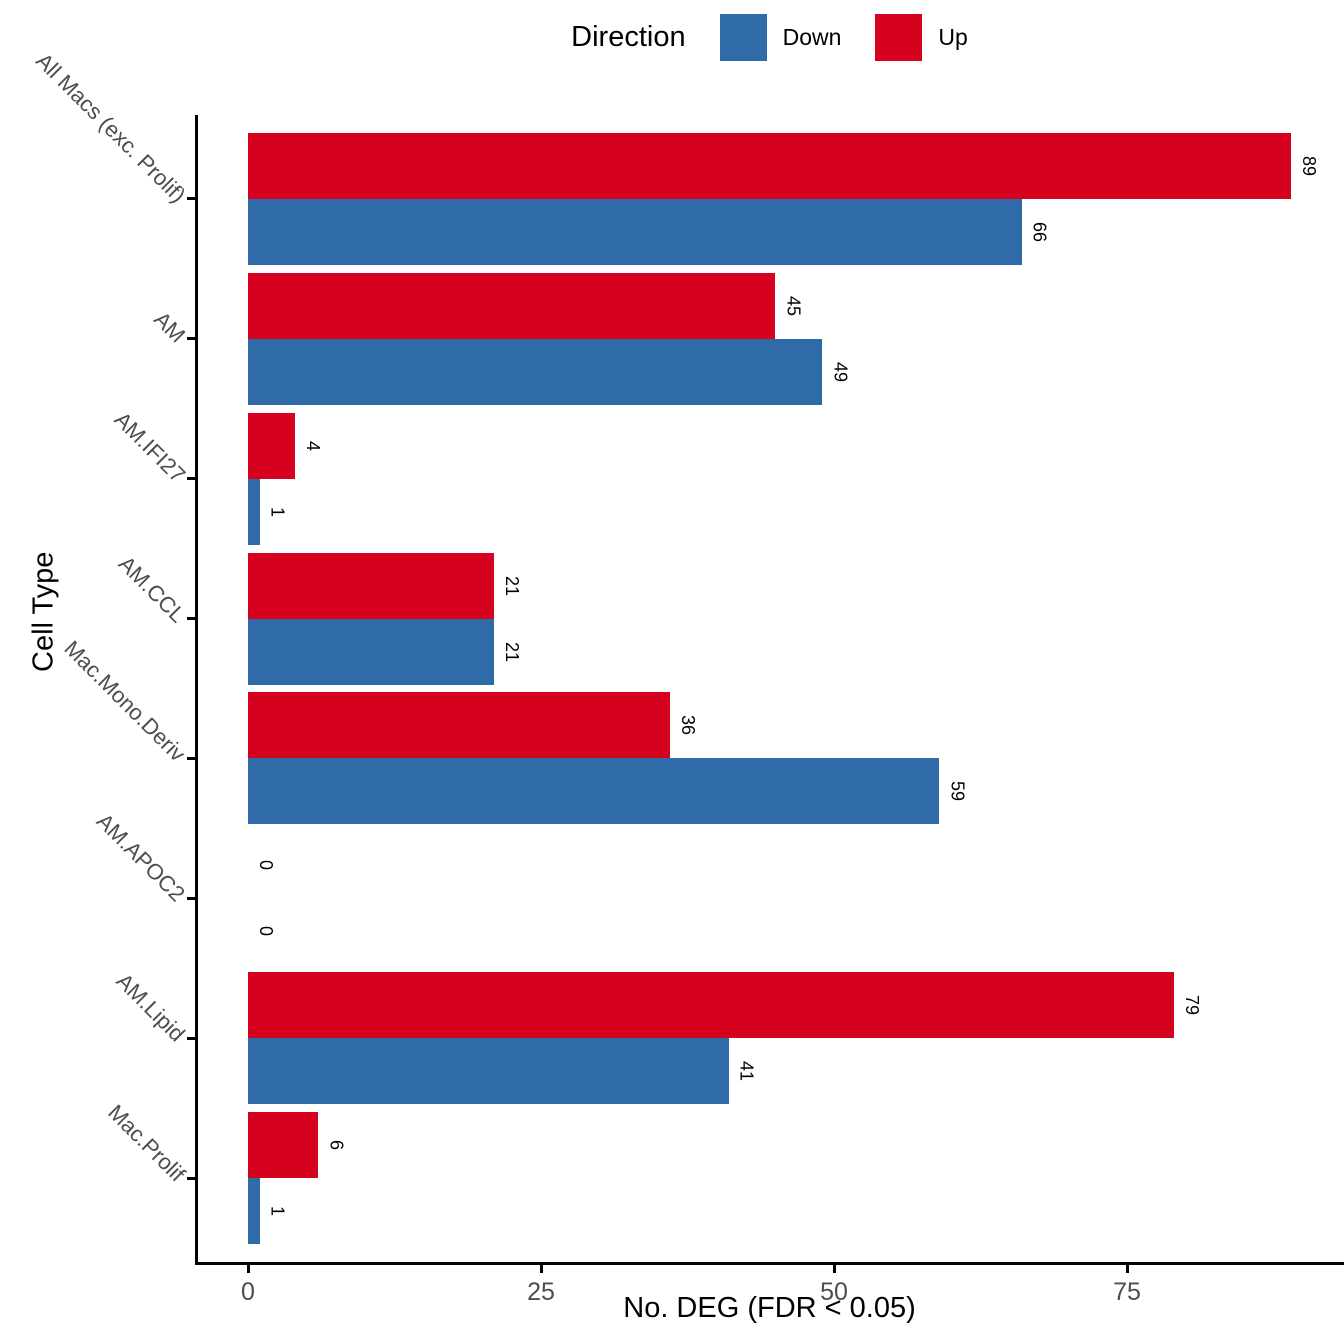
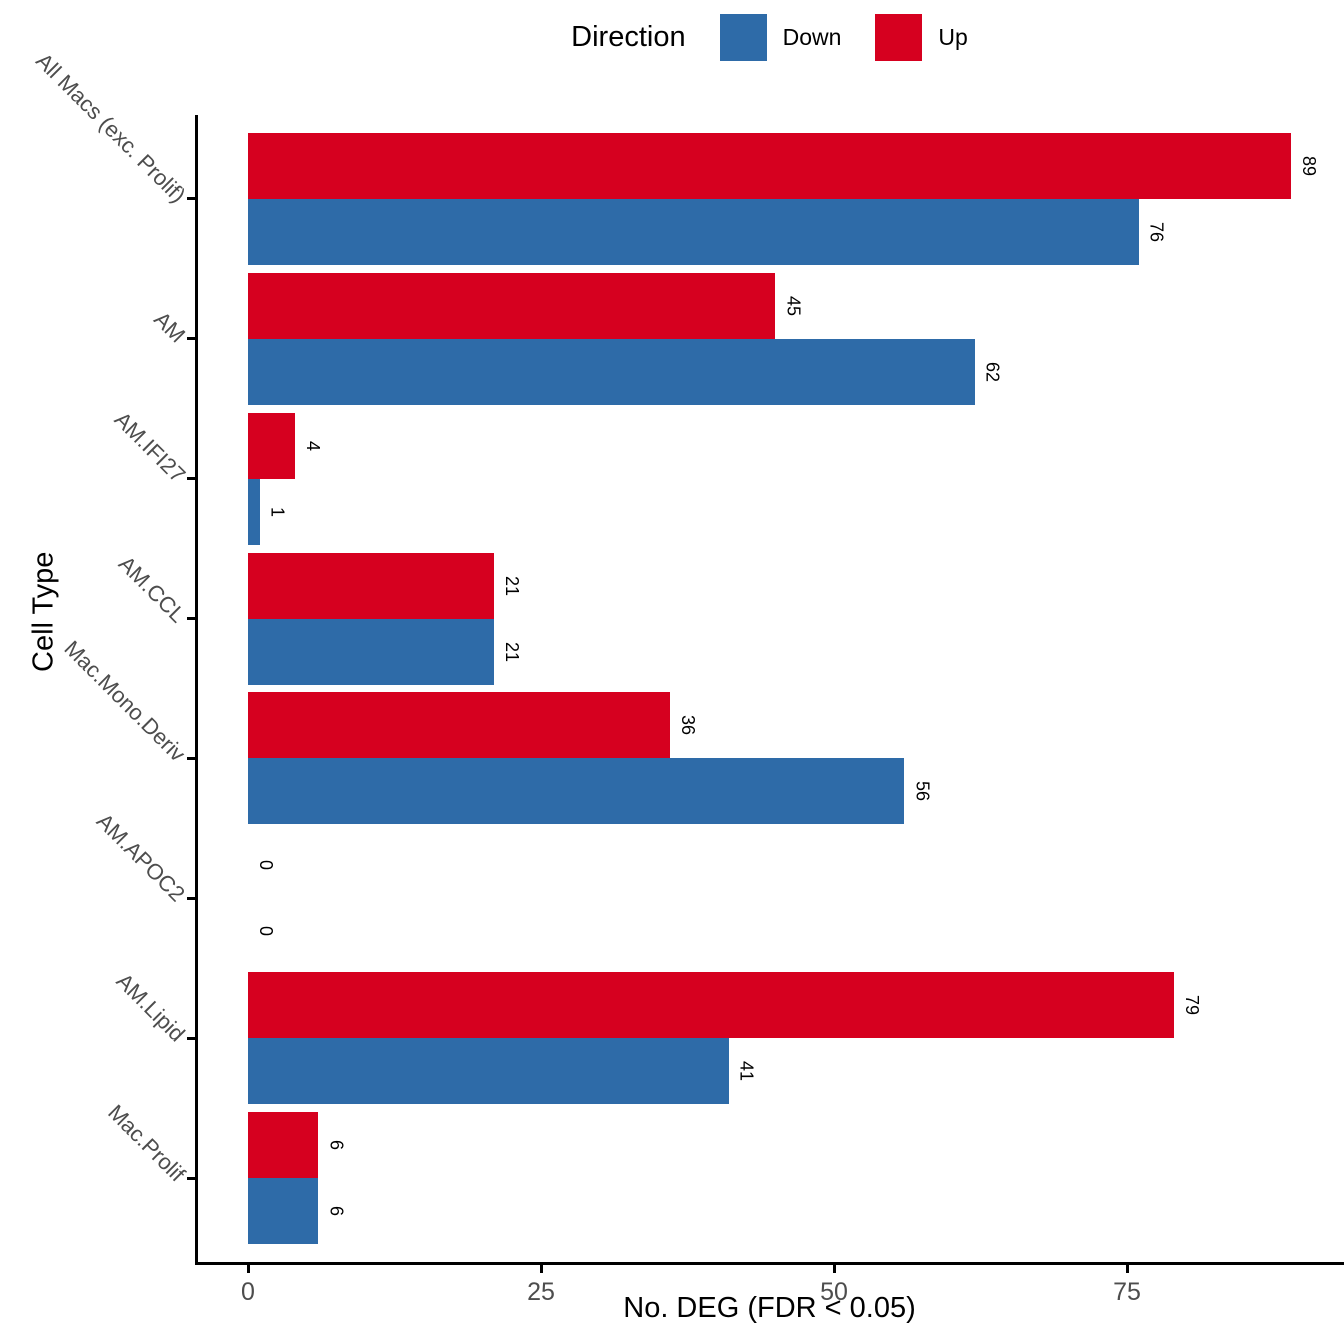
Down/All Macs (exc. Prolif): 66 -> 76
Down/AM: 49 -> 62
Down/Mac.Mono.Deriv: 59 -> 56
Down/Mac.Prolif: 1 -> 6
